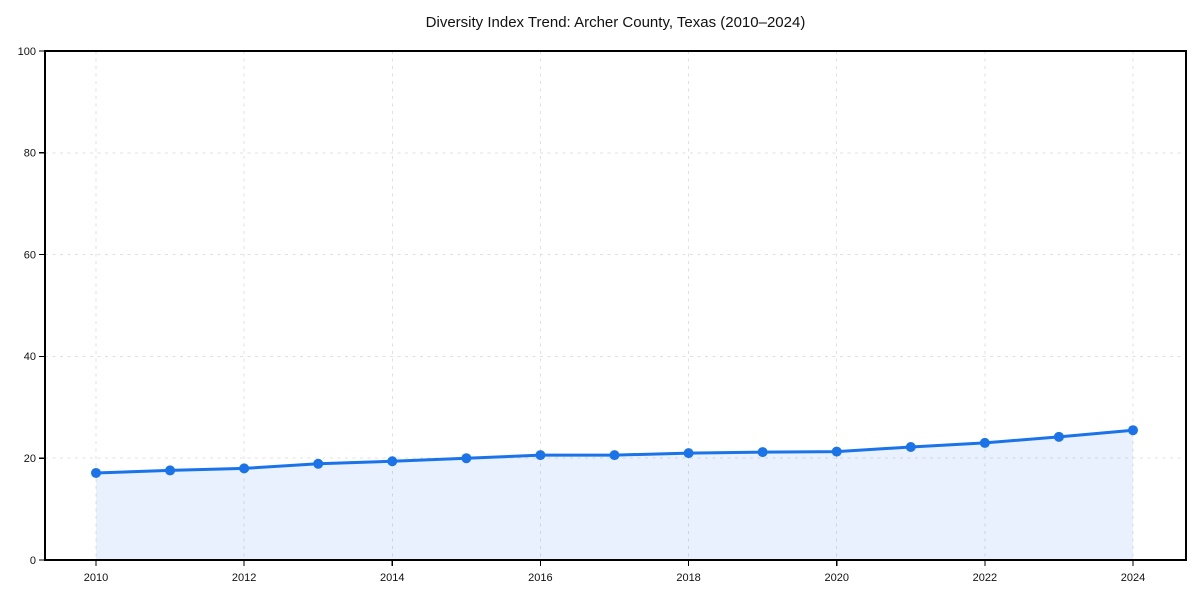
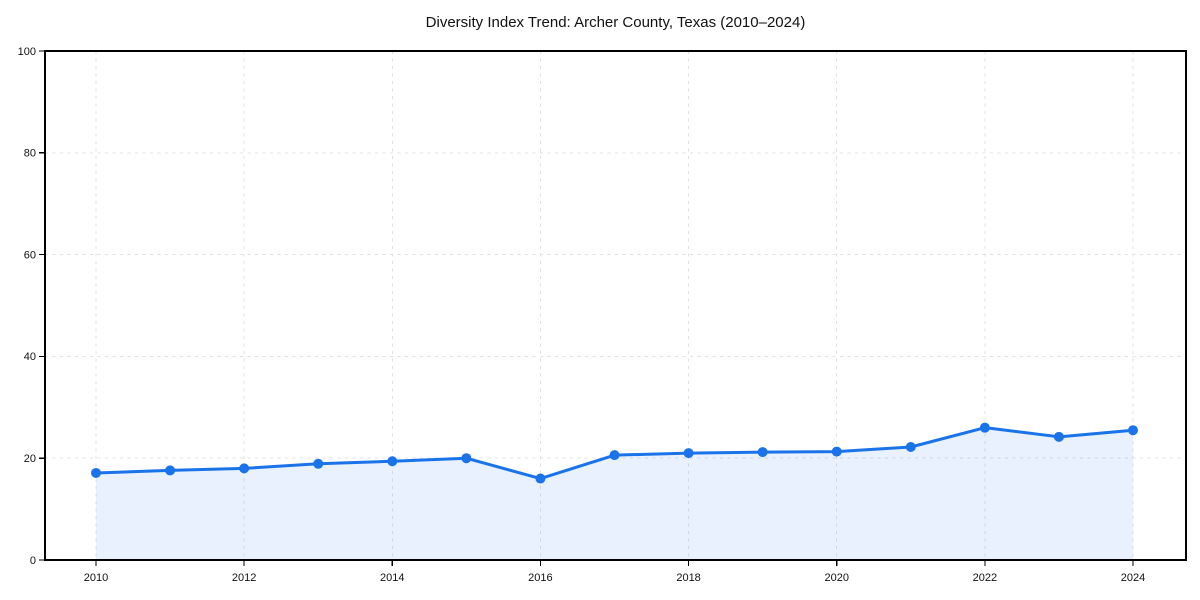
2016: 21 -> 16
2022: 23 -> 26
